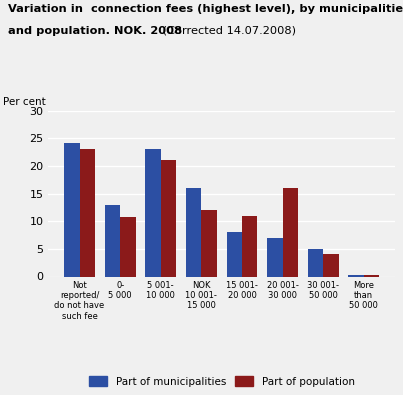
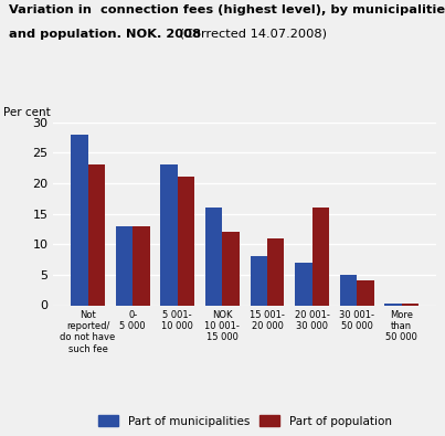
Part of municipalities/Not reported/ do not have such fee: 24.2 -> 28.0
Part of population/0- 5 000: 10.8 -> 13.0
